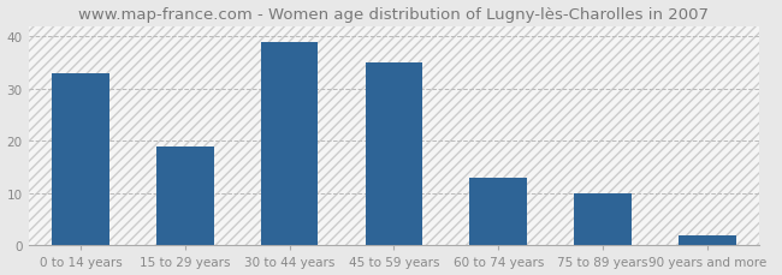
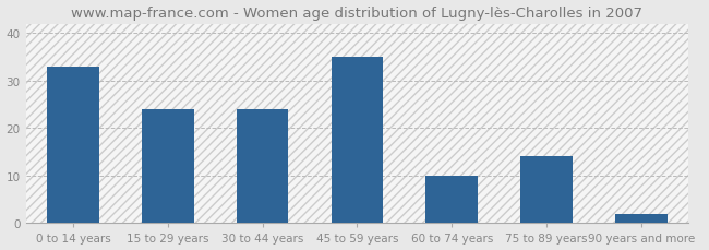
15 to 29 years: 19 -> 24
30 to 44 years: 39 -> 24
60 to 74 years: 13 -> 10
75 to 89 years: 10 -> 14
